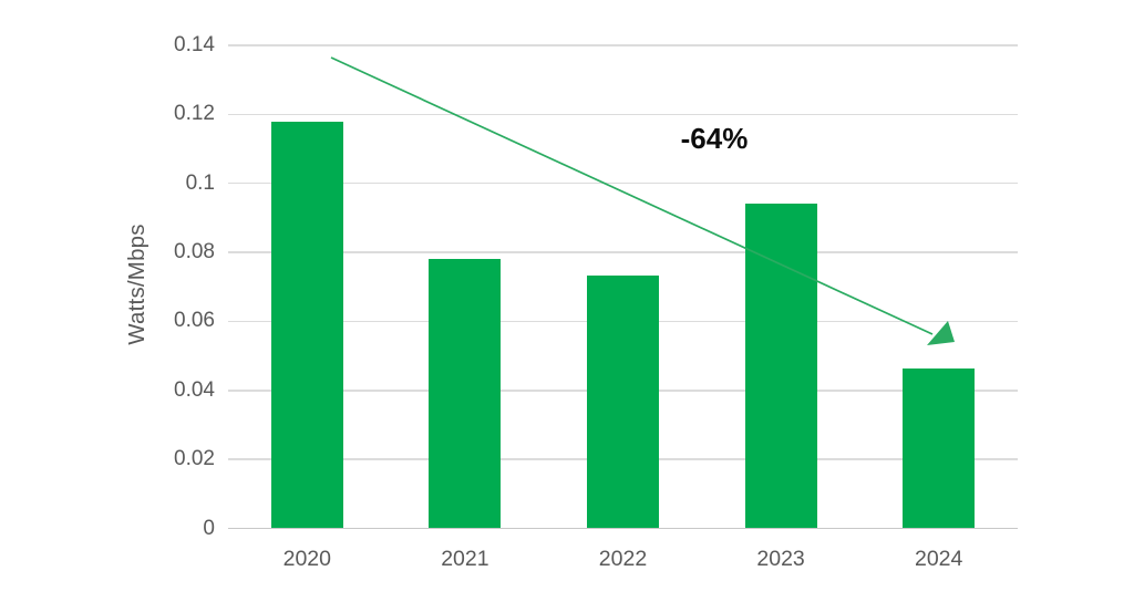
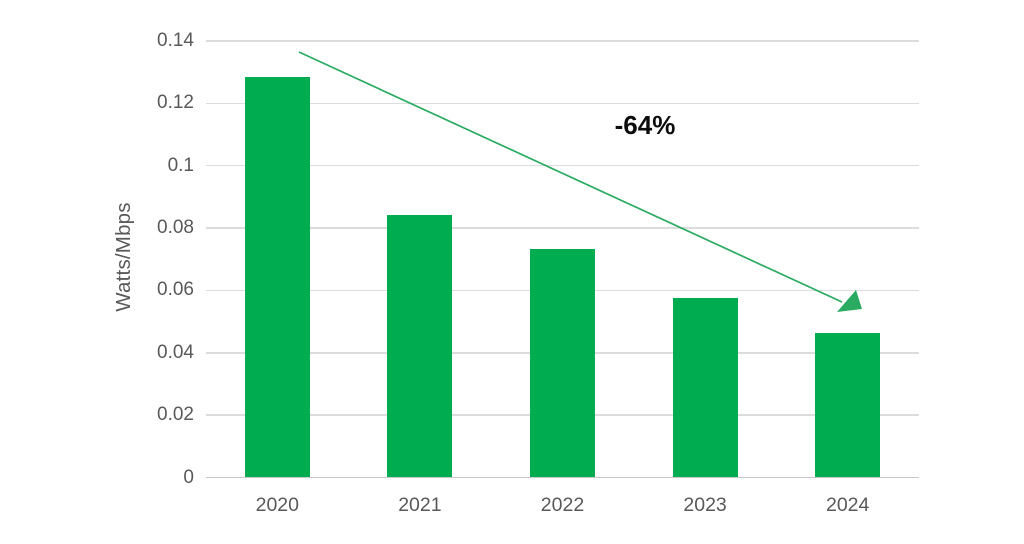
2020: 0.118 -> 0.129
2021: 0.078 -> 0.084
2023: 0.094 -> 0.058
